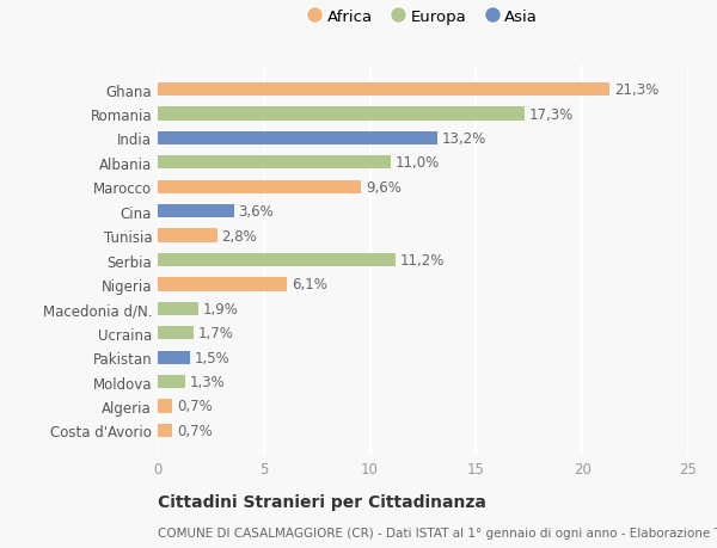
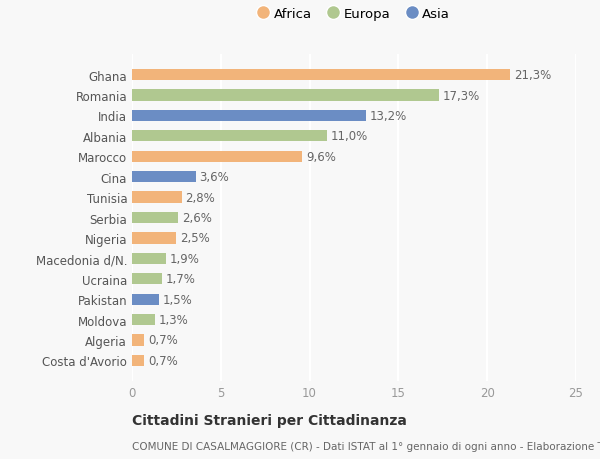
Serbia: 11,2% -> 2,6%
Nigeria: 6,1% -> 2,5%
